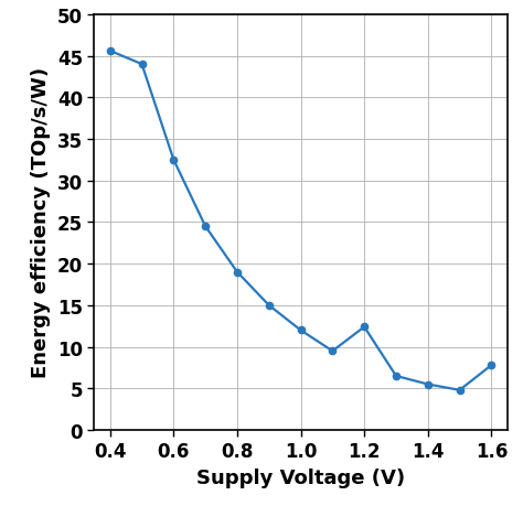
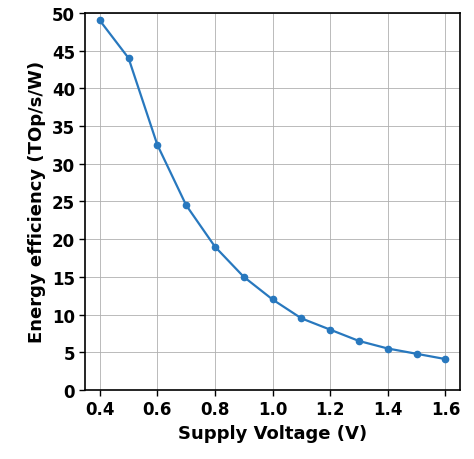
0.4: 45.6 -> 49.0
1.2: 12.4 -> 8.0
1.6: 7.8 -> 4.1
